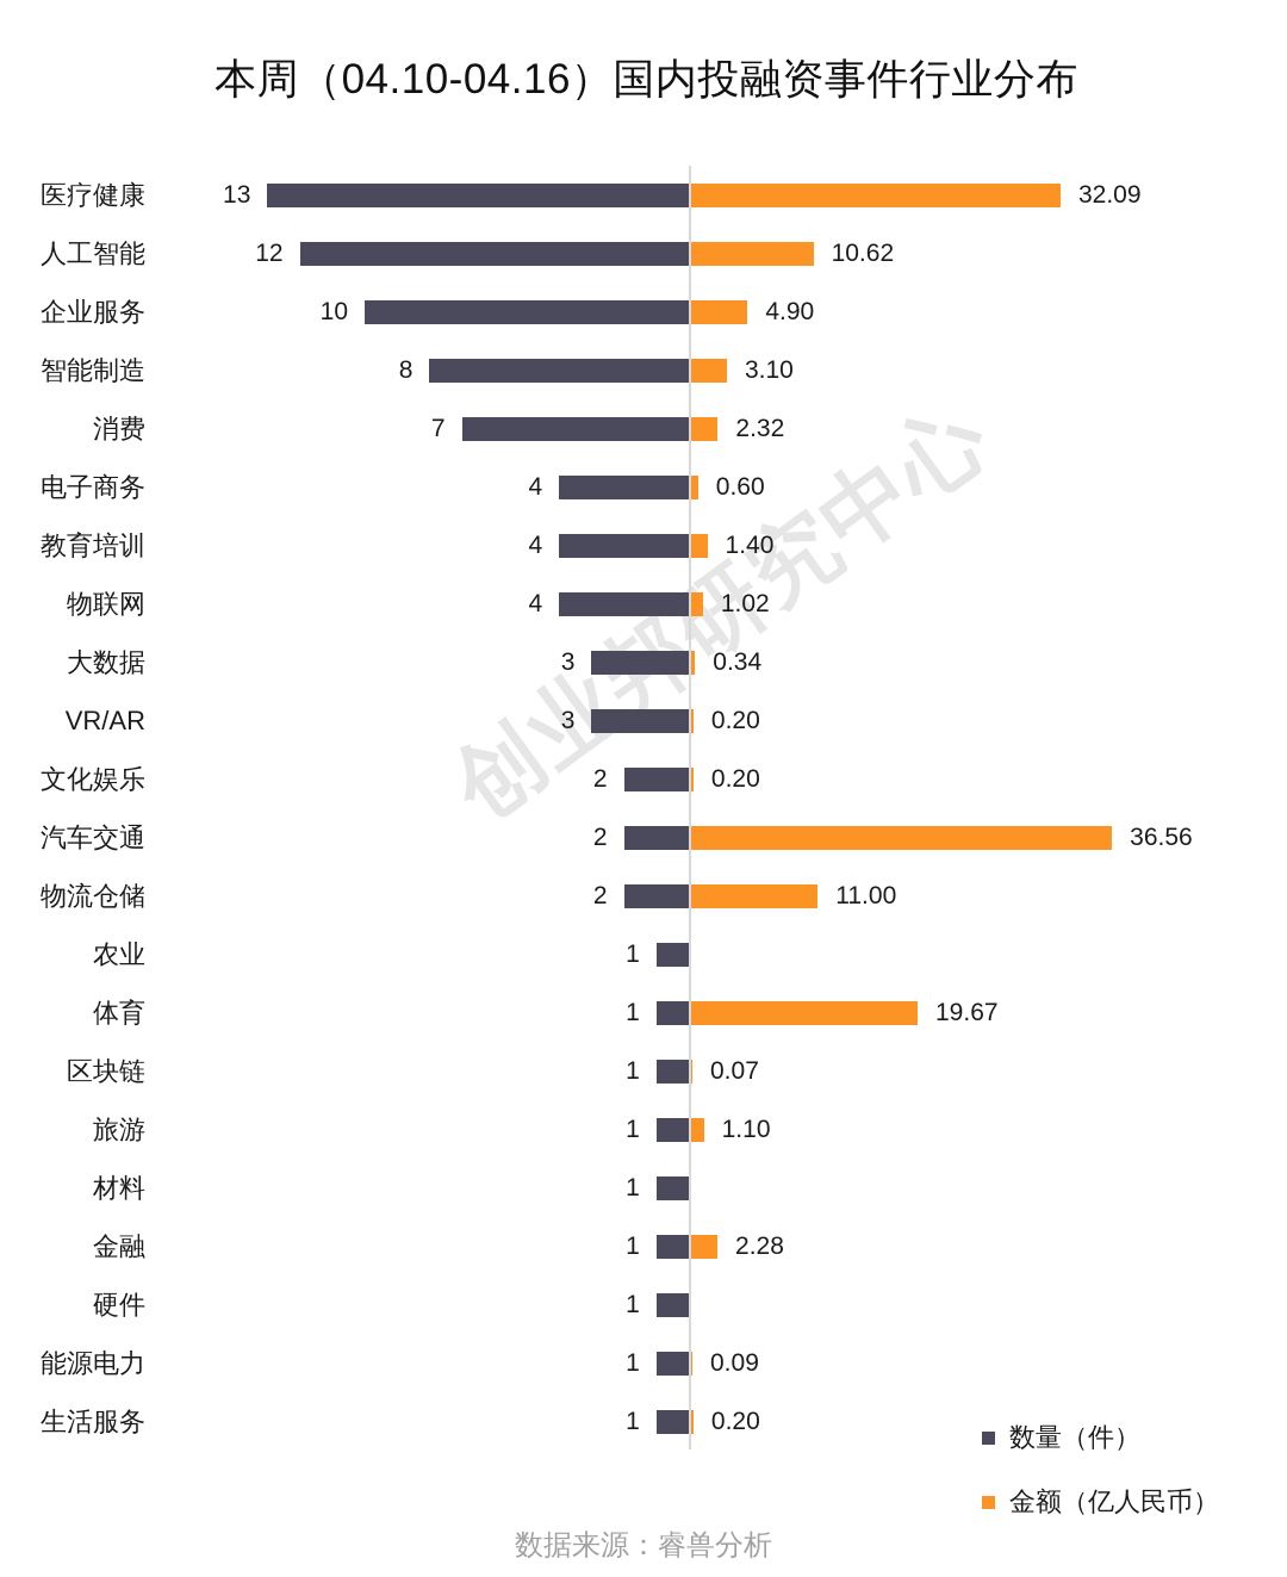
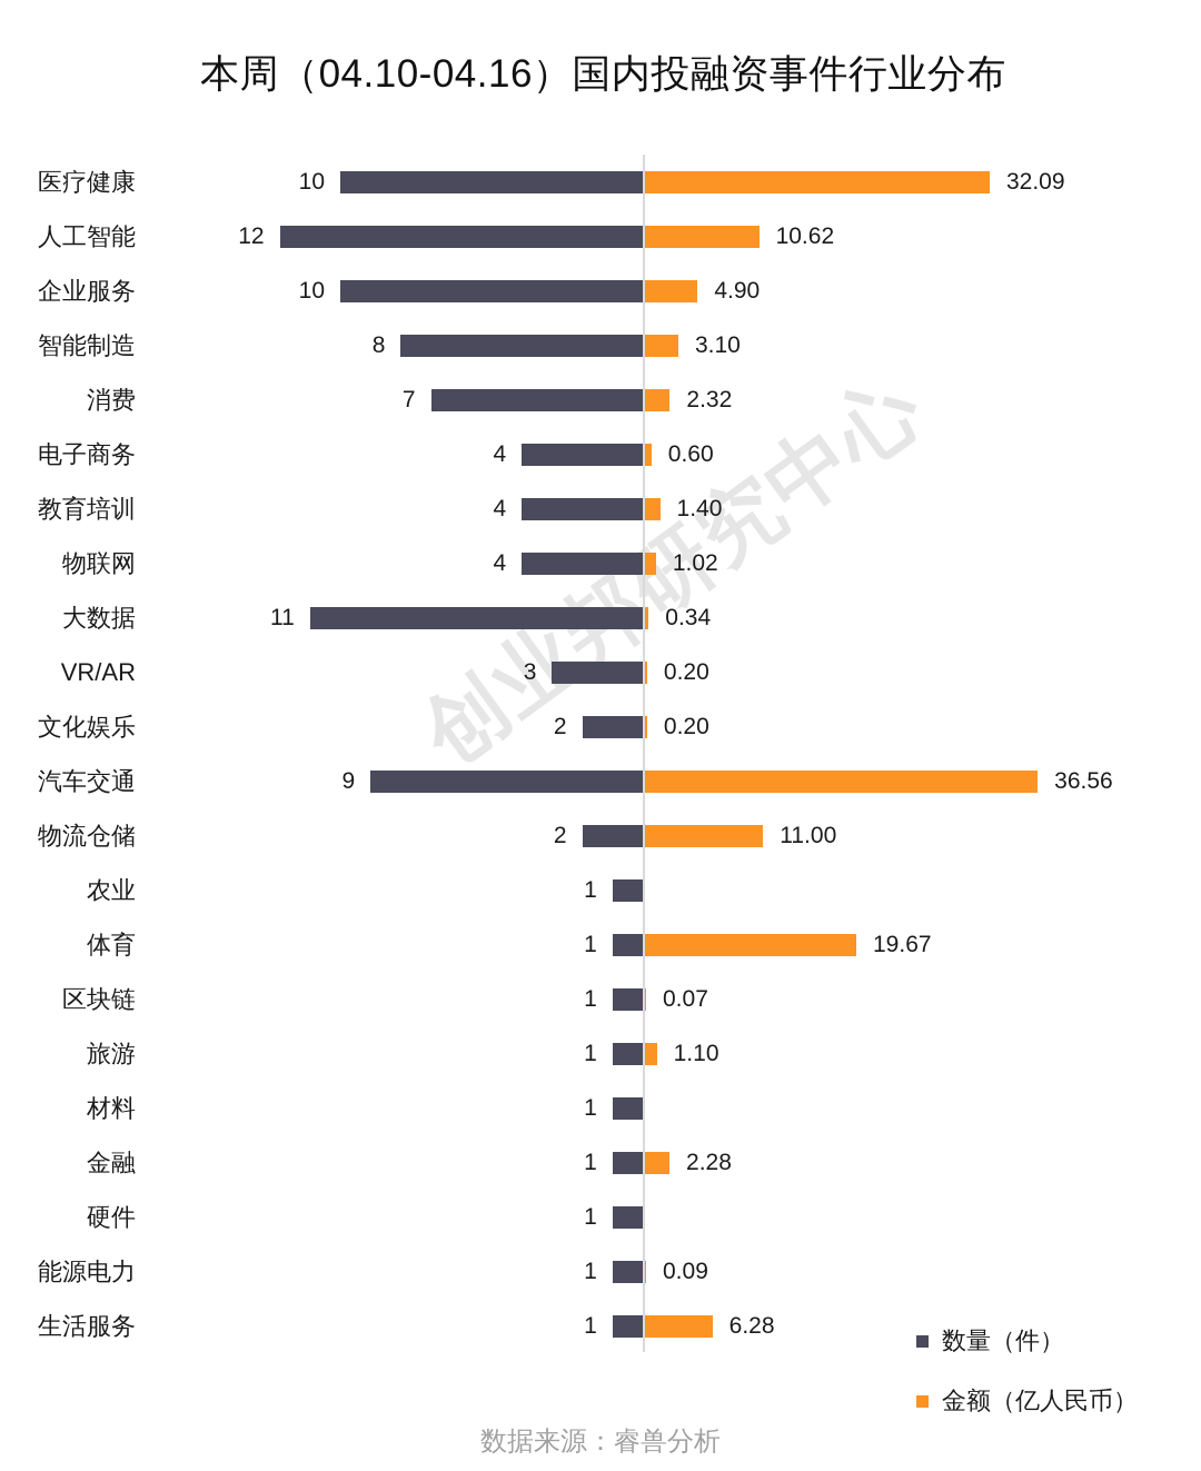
数量（件）/医疗健康: 13 -> 10
数量（件）/大数据: 3 -> 11
数量（件）/汽车交通: 2 -> 9
金额（亿人民币）/生活服务: 0.20 -> 6.28
